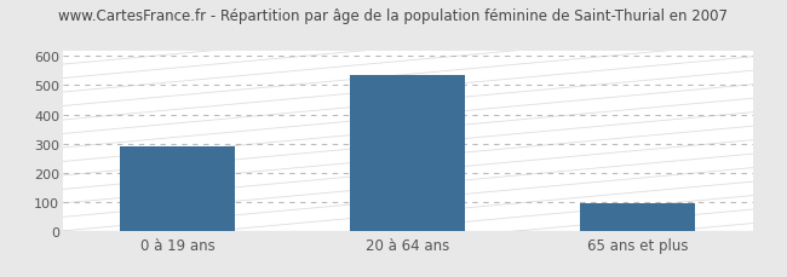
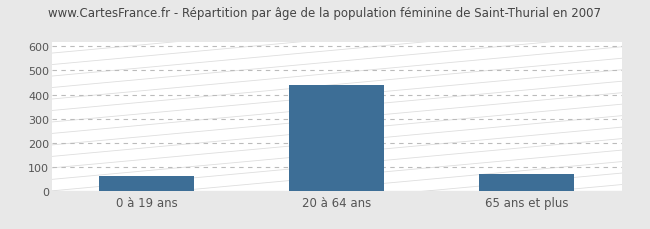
0 à 19 ans: 289 -> 60
20 à 64 ans: 534 -> 440
65 ans et plus: 93 -> 70
